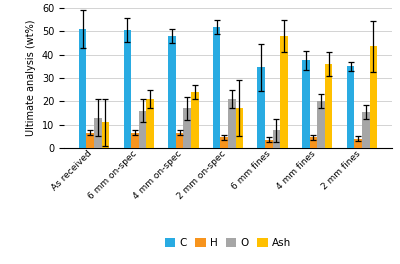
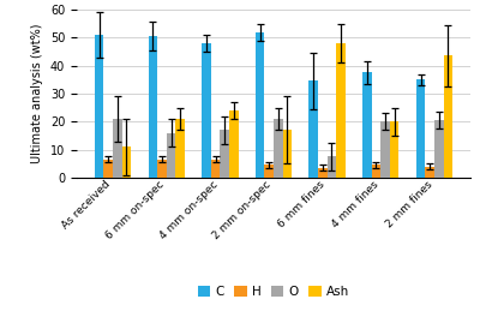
O/As received: 13.0 -> 21.0
Ash/4 mm fines: 36.0 -> 20.0
O/2 mm fines: 15.5 -> 20.5
